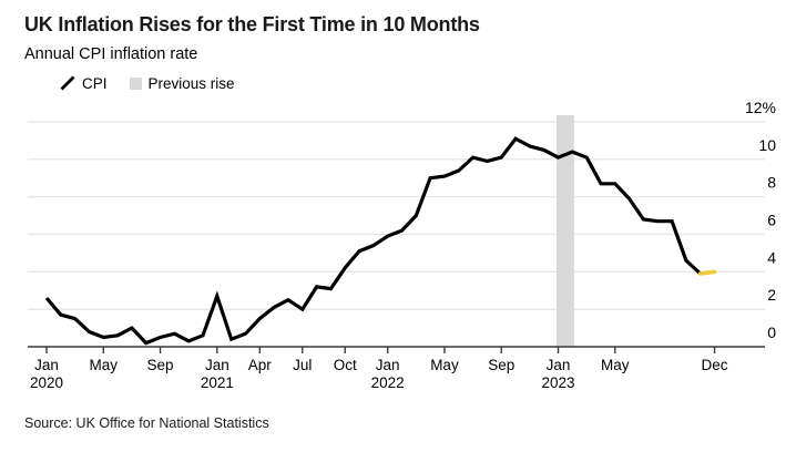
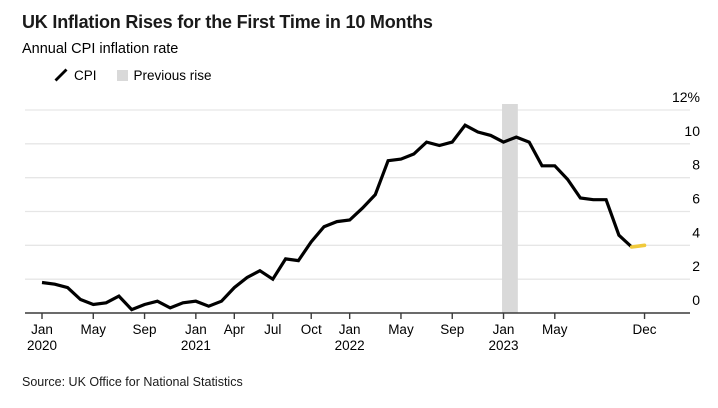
Jan 2020: 2.6% -> 1.8%
Jan 2021: 2.7% -> 0.7%
Jan 2022: 5.9% -> 5.5%
